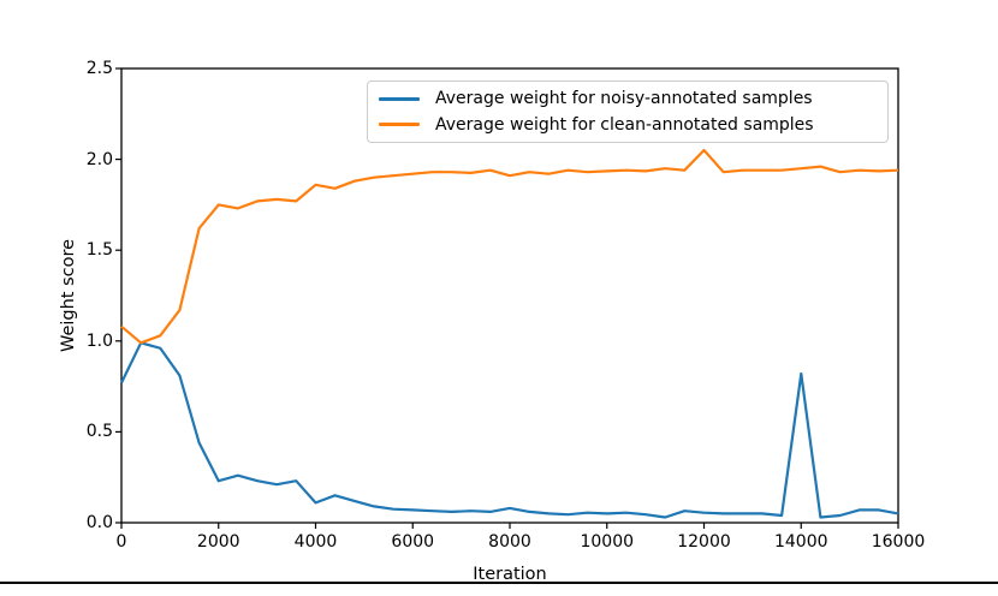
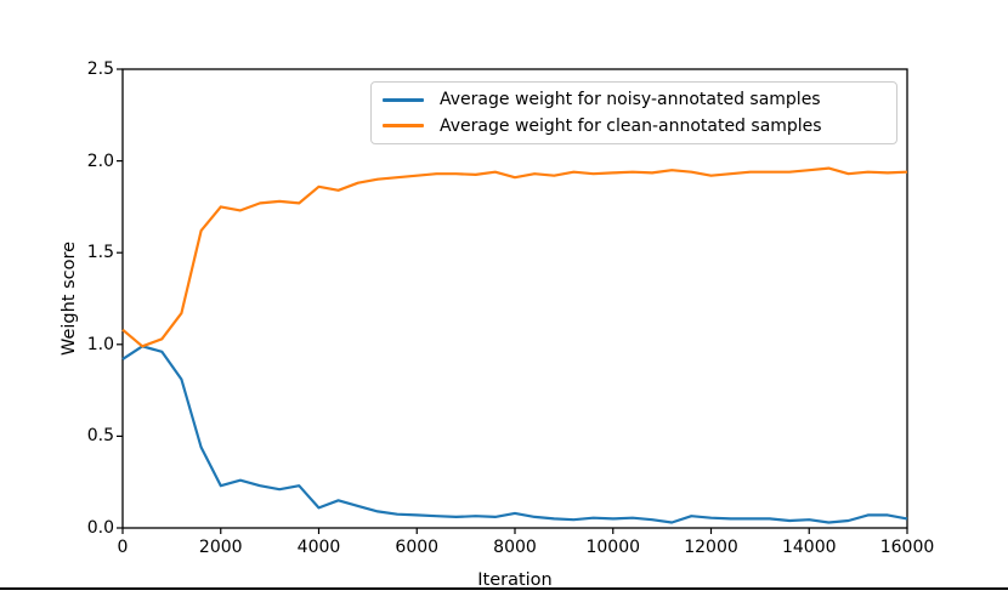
Average weight for noisy-annotated samples/0: 0.77 -> 0.92
Average weight for clean-annotated samples/12000: 2.05 -> 1.92
Average weight for noisy-annotated samples/14000: 0.82 -> 0.04
